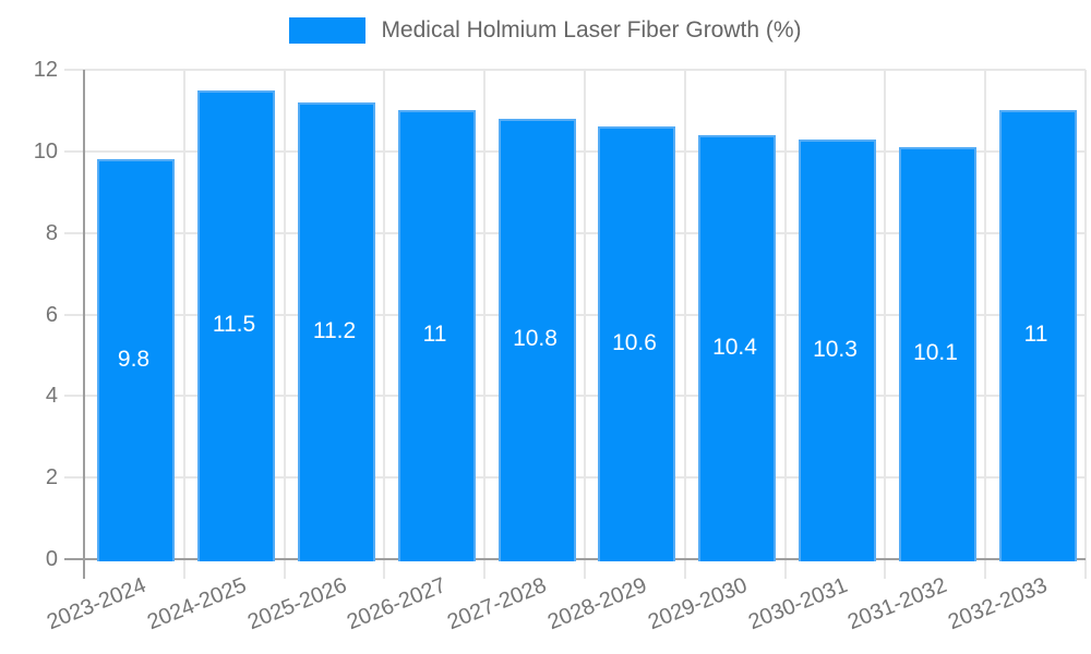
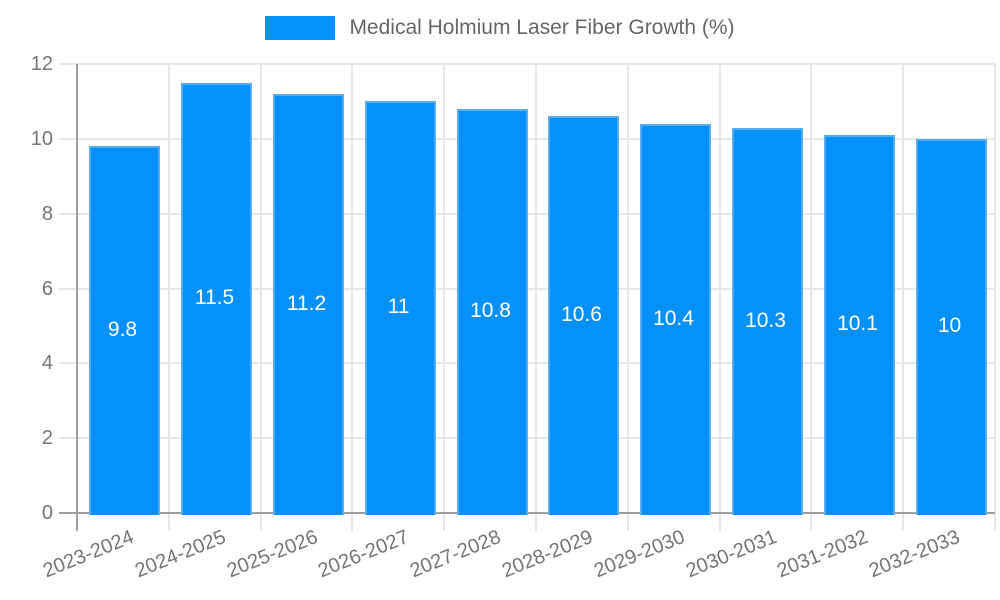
2032-2033: 11 -> 10
